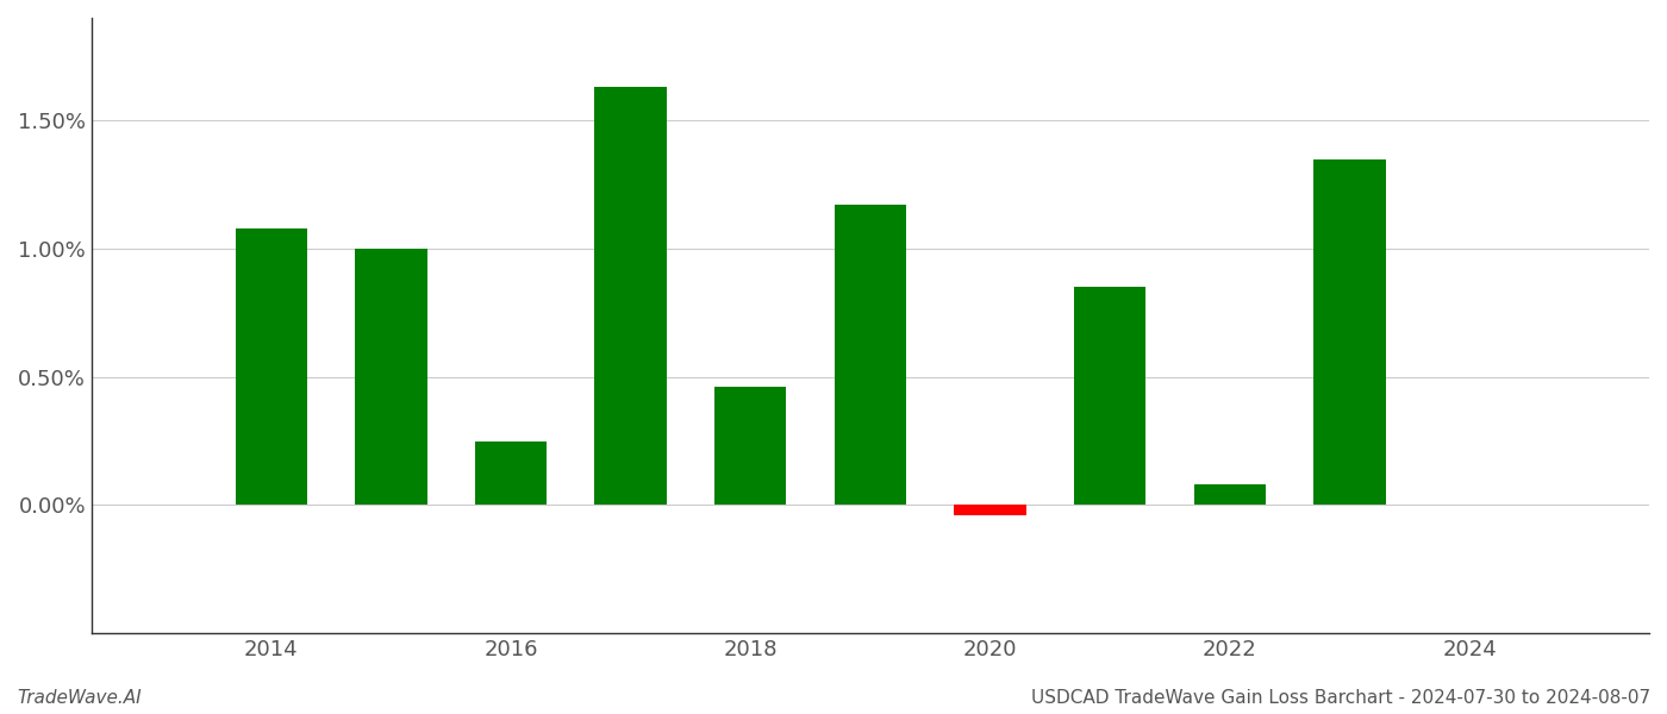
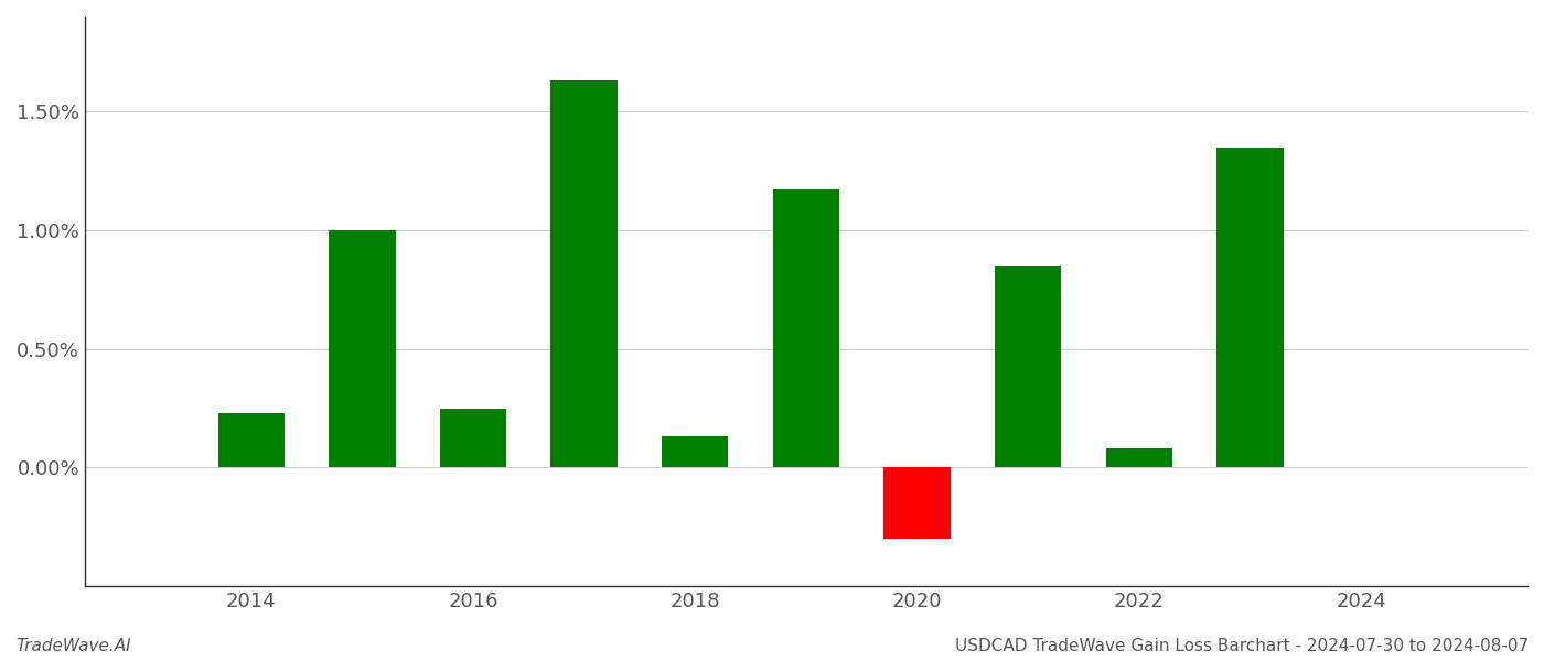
2014: 1.08% -> 0.23%
2018: 0.46% -> 0.13%
2020: -0.04% -> -0.30%
